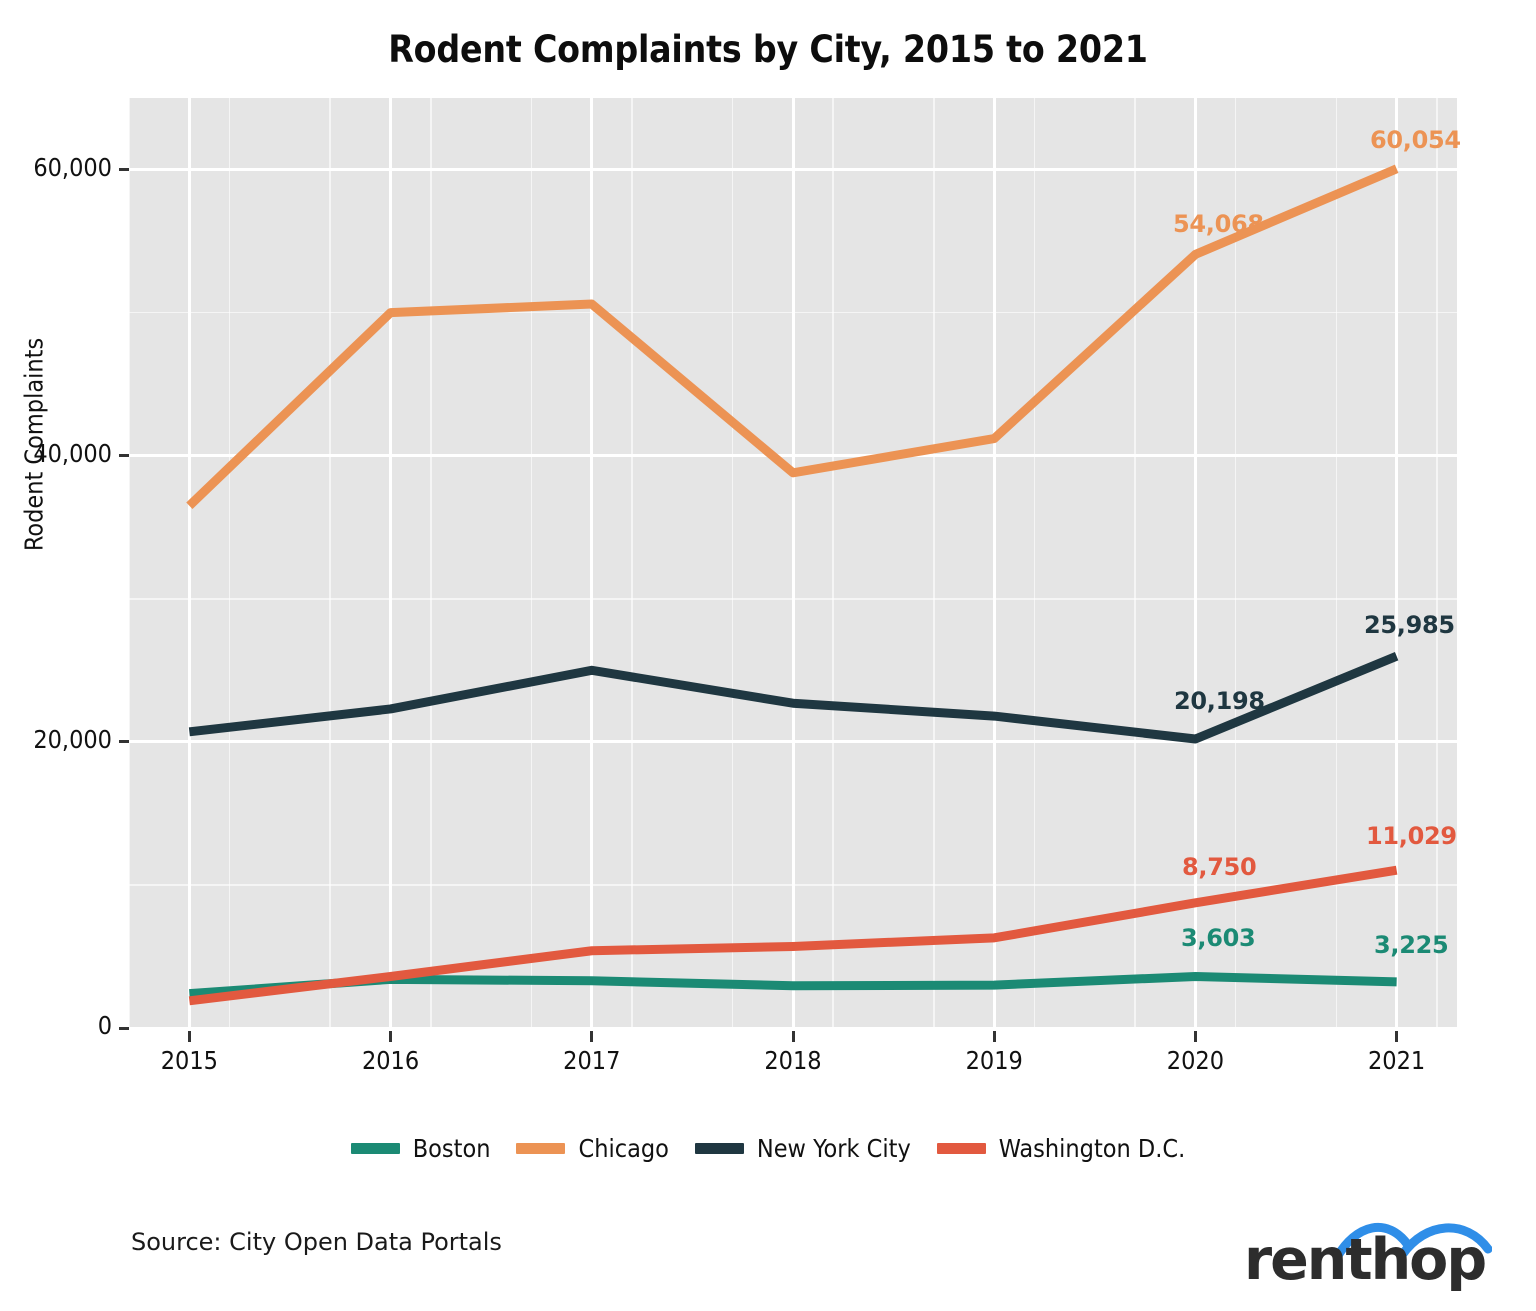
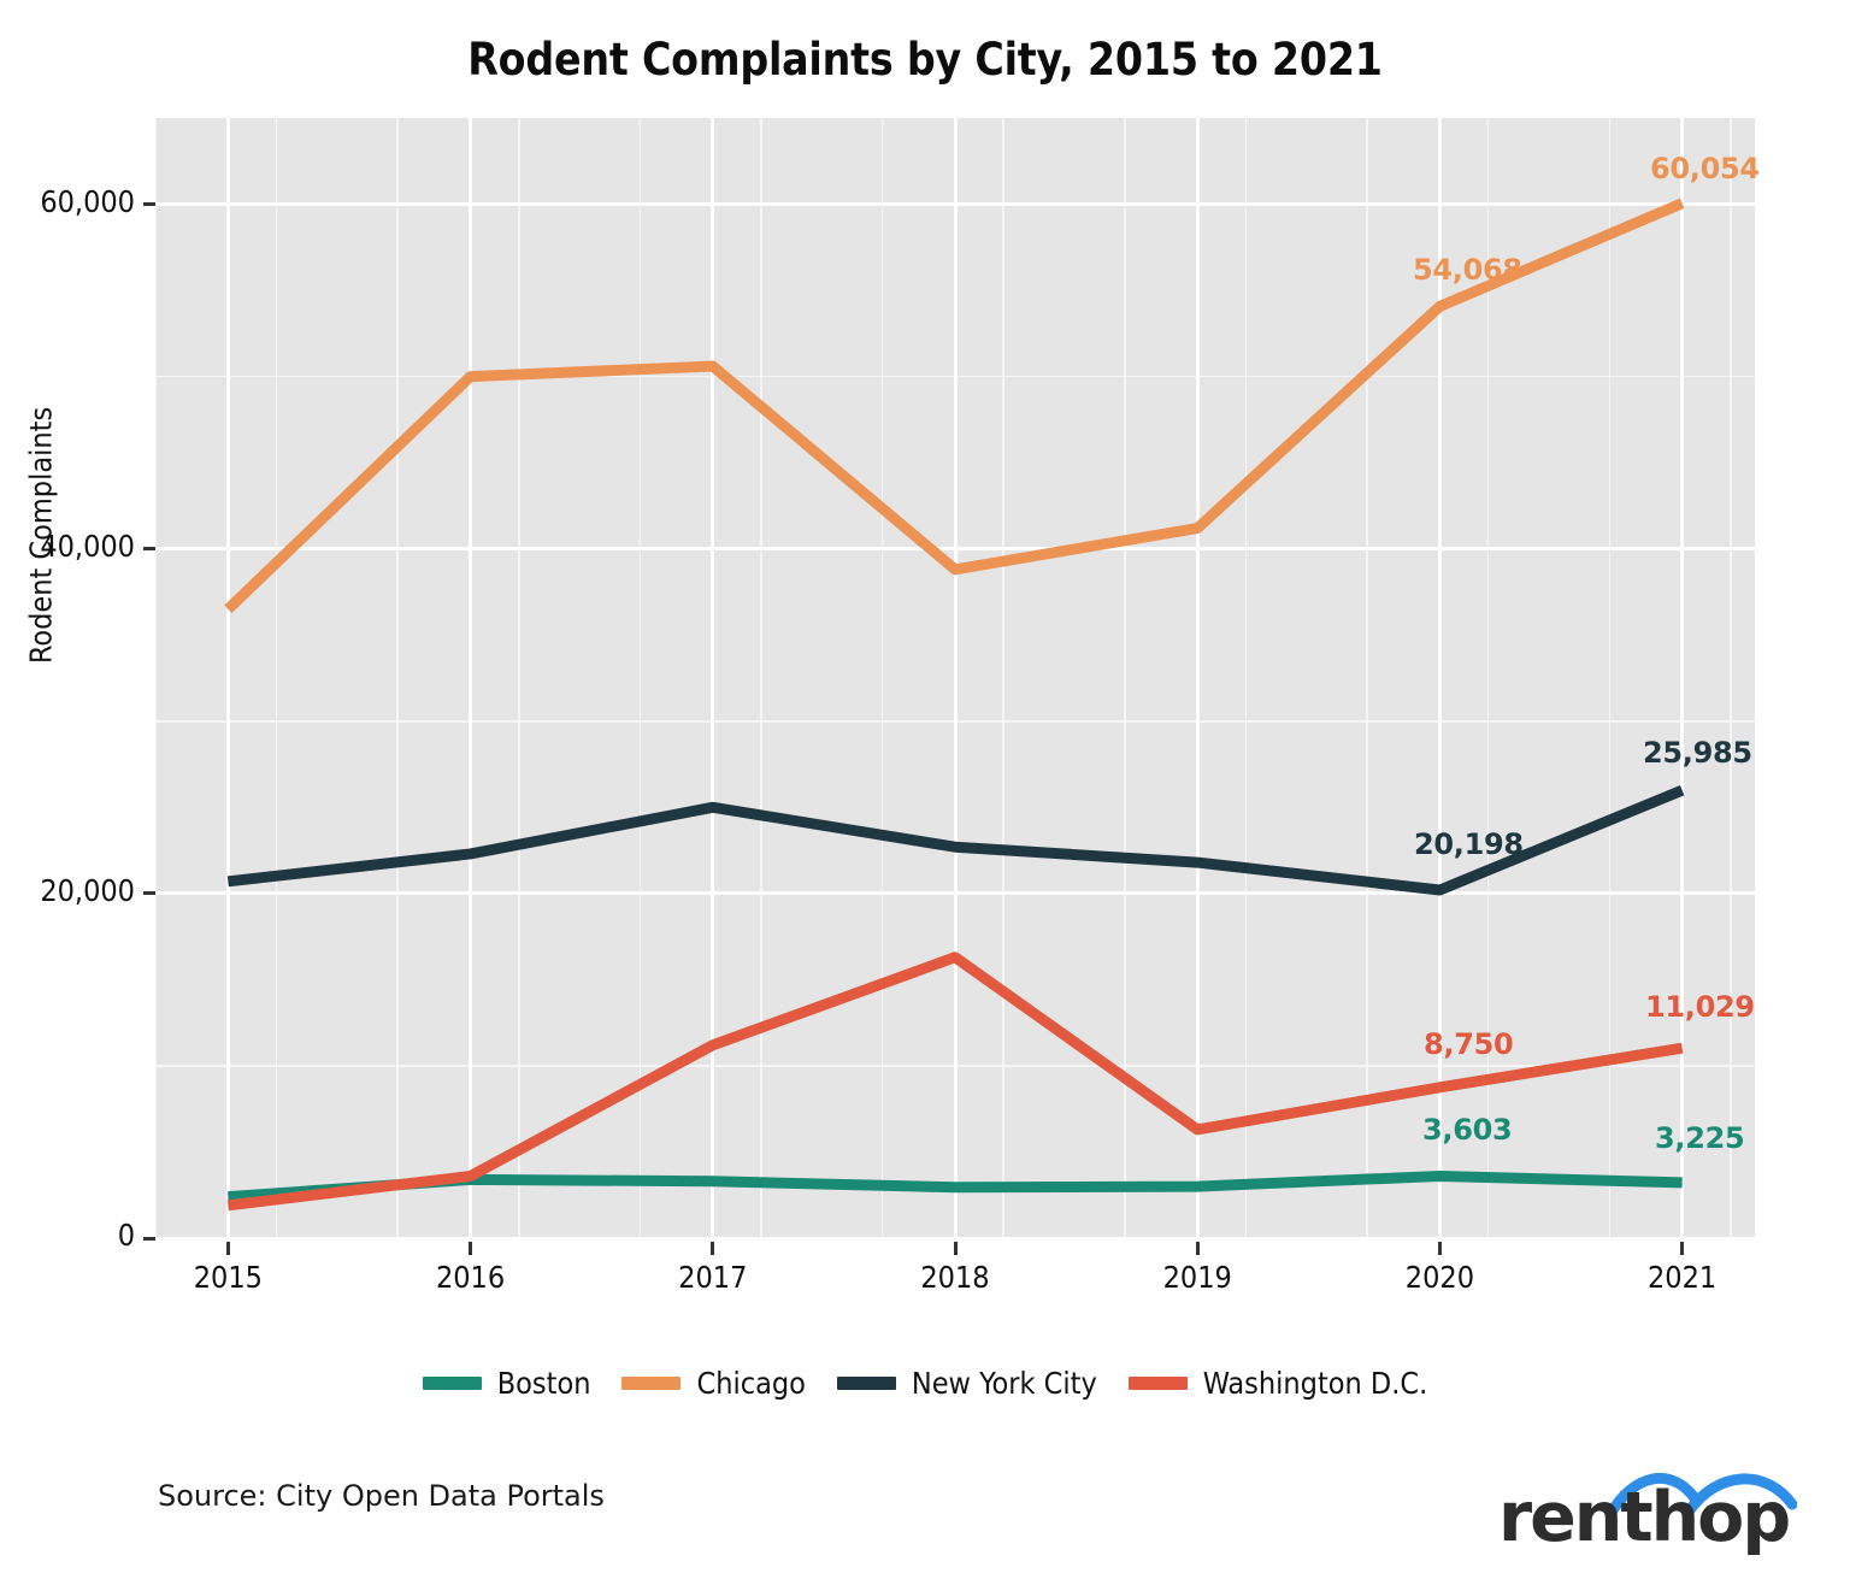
Washington D.C./2017: 5400 -> 11200
Washington D.C./2018: 5700 -> 16300
